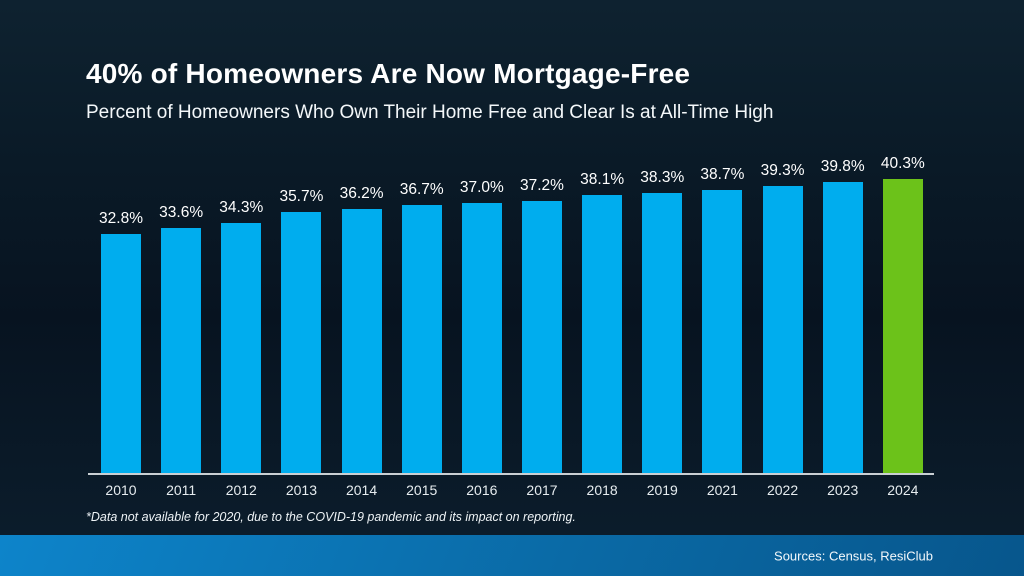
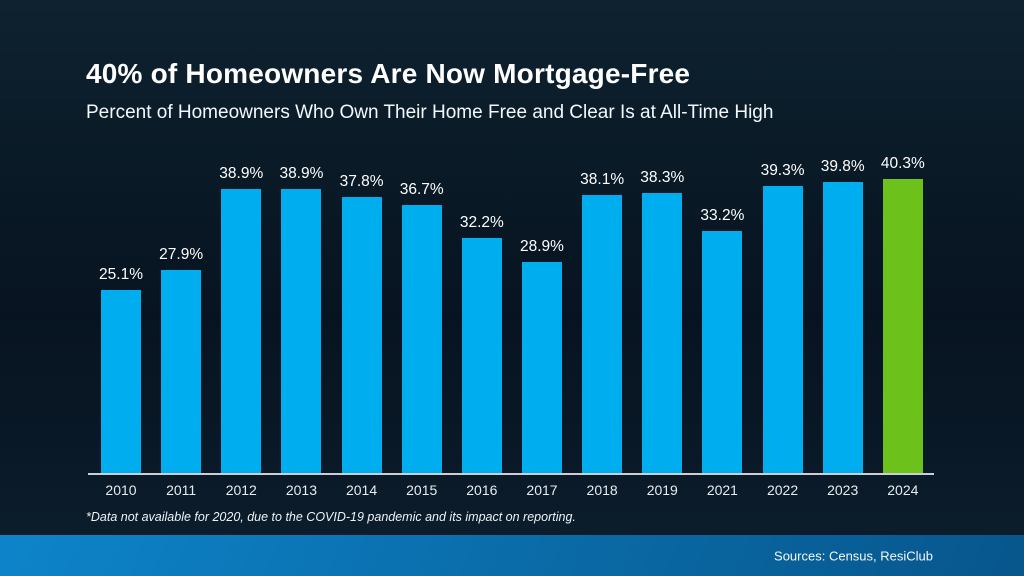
2010: 32.8% -> 25.1%
2011: 33.6% -> 27.9%
2012: 34.3% -> 38.9%
2013: 35.7% -> 38.9%
2014: 36.2% -> 37.8%
2016: 37.0% -> 32.2%
2017: 37.2% -> 28.9%
2021: 38.7% -> 33.2%
